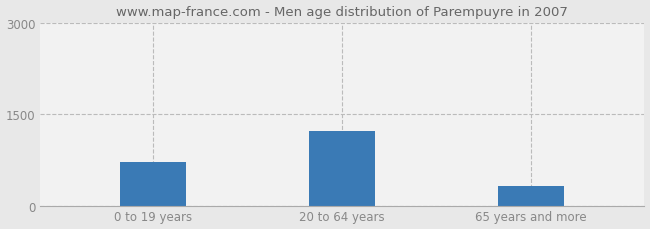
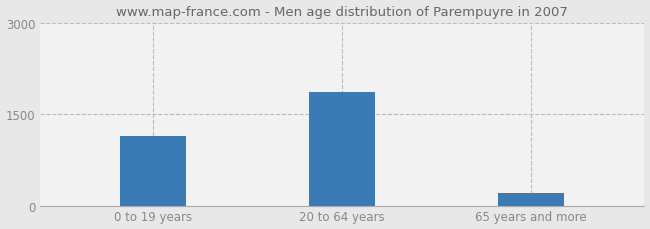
0 to 19 years: 720 -> 1150
20 to 64 years: 1220 -> 1860
65 years and more: 320 -> 210
